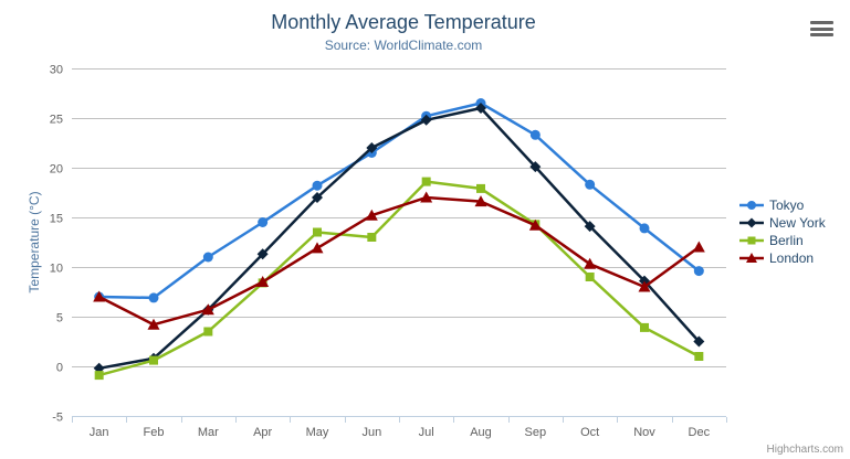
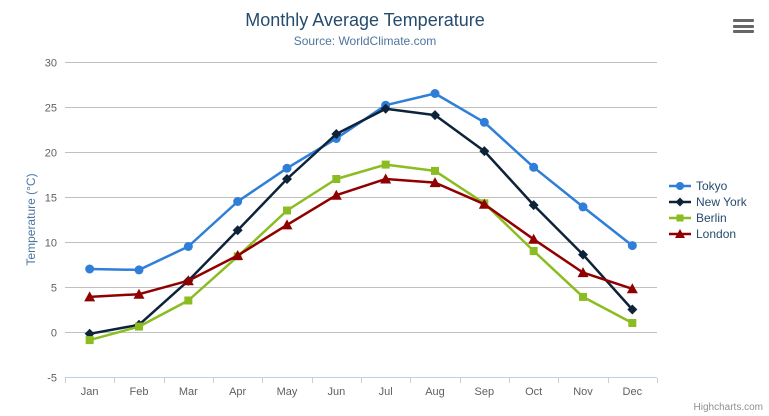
London/Jan: 7 -> 4
Tokyo/Mar: 11 -> 10
Berlin/Jun: 13 -> 17
New York/Aug: 26 -> 24
London/Nov: 8 -> 7
London/Dec: 12 -> 5
